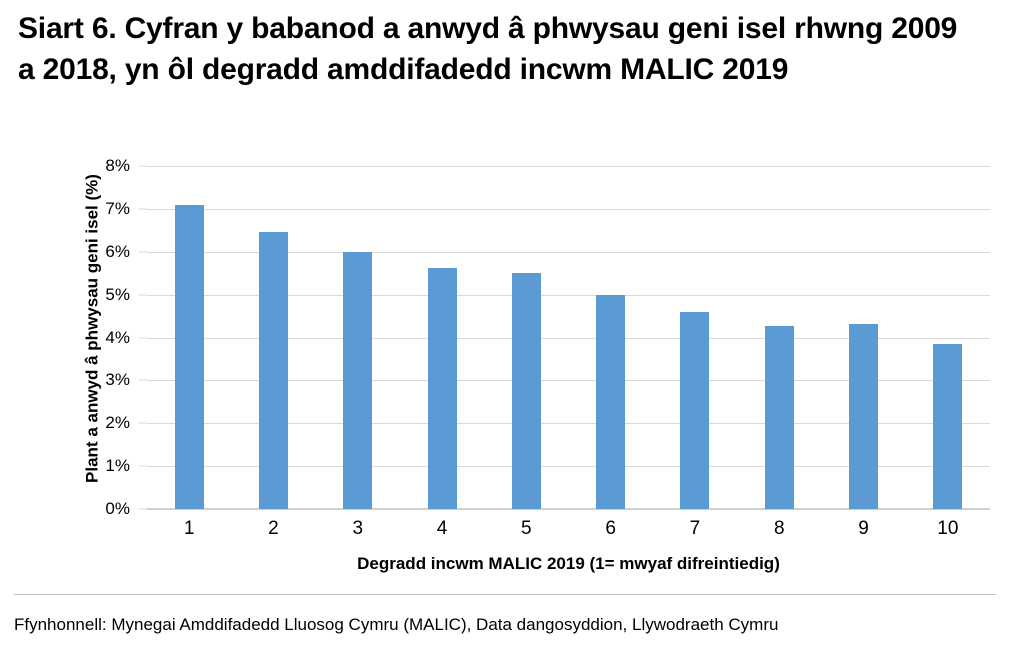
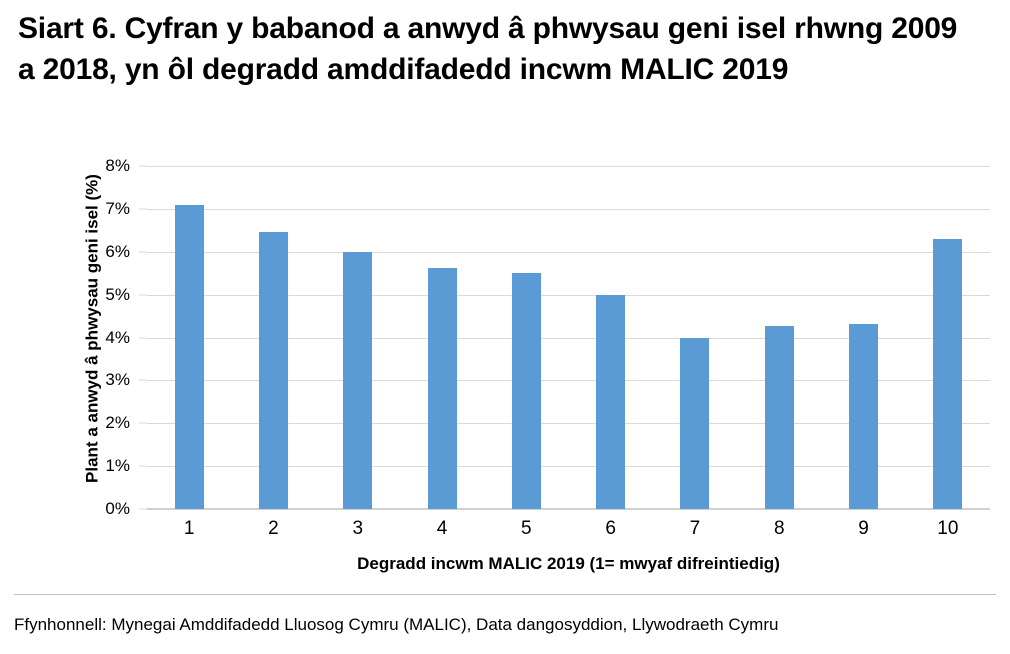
7: 4.6% -> 4.0%
10: 3.9% -> 6.3%
